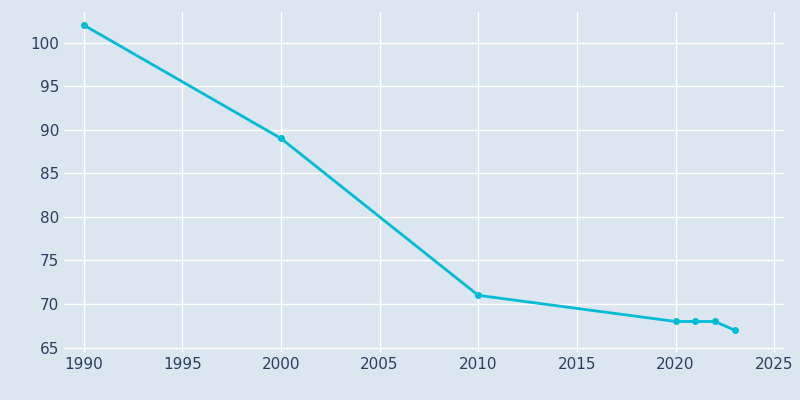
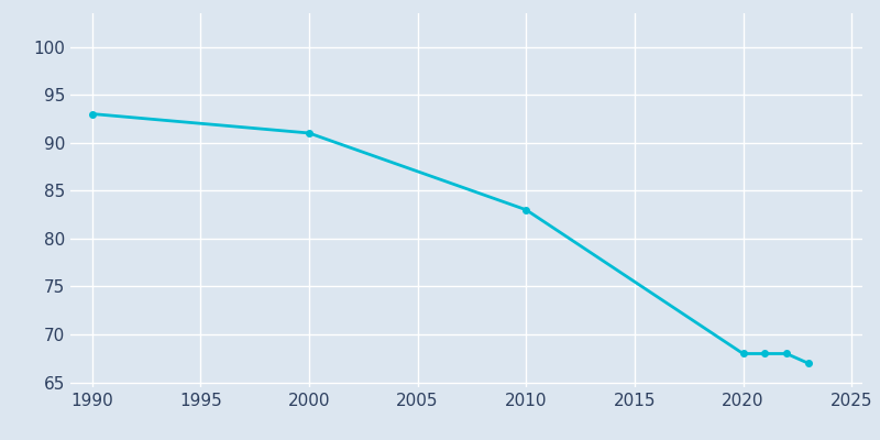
1990: 102 -> 93
2000: 89 -> 91
2010: 71 -> 83
